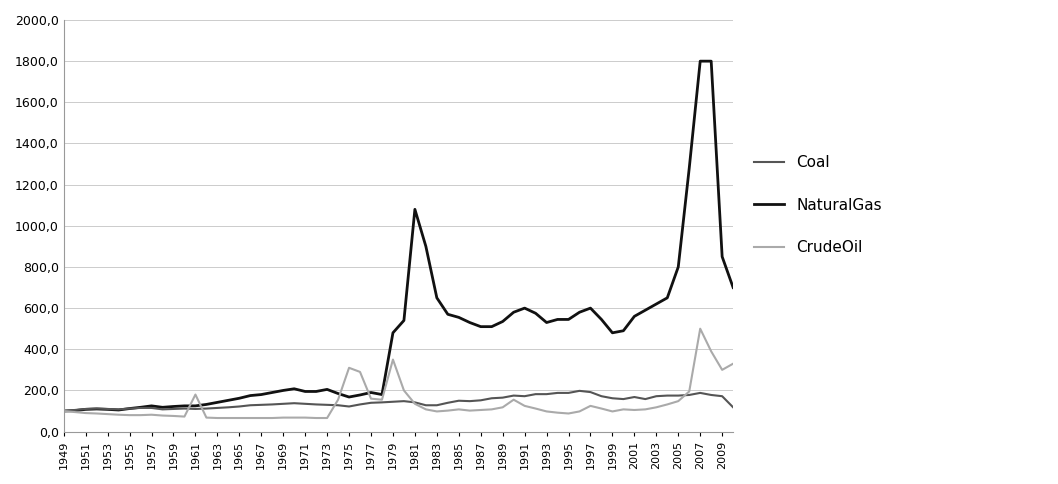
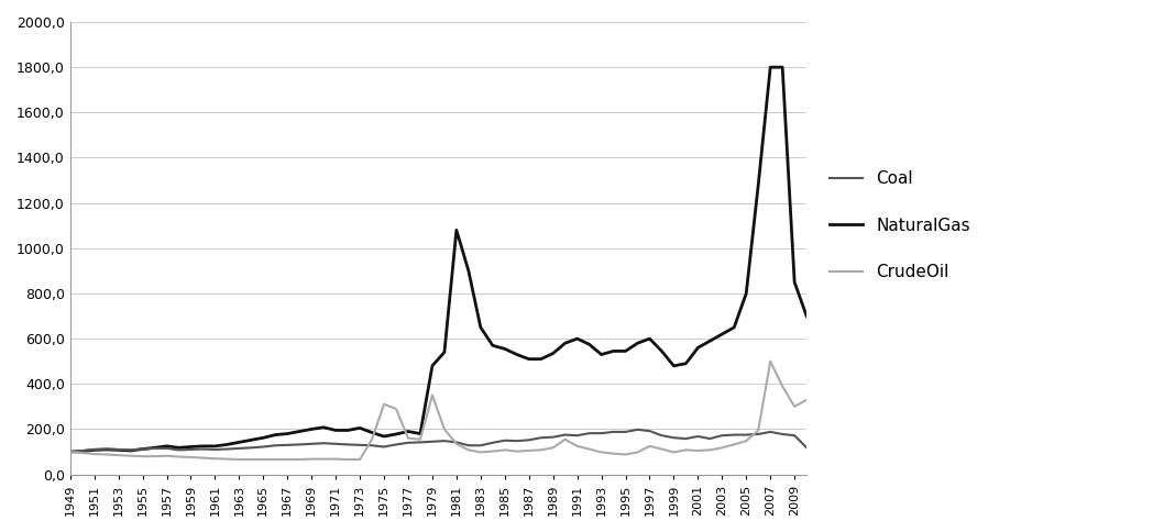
CrudeOil/1961: 180 -> 70
